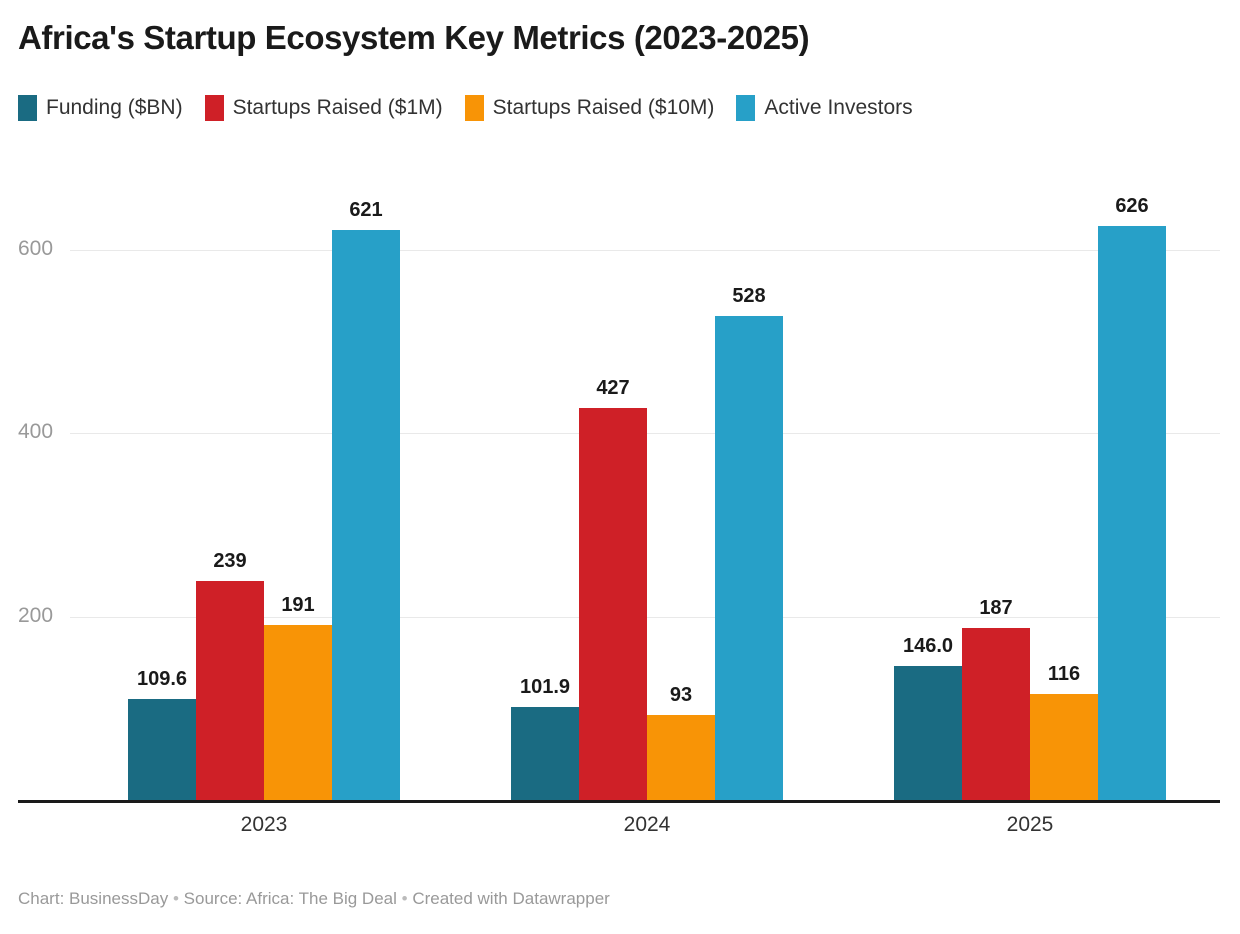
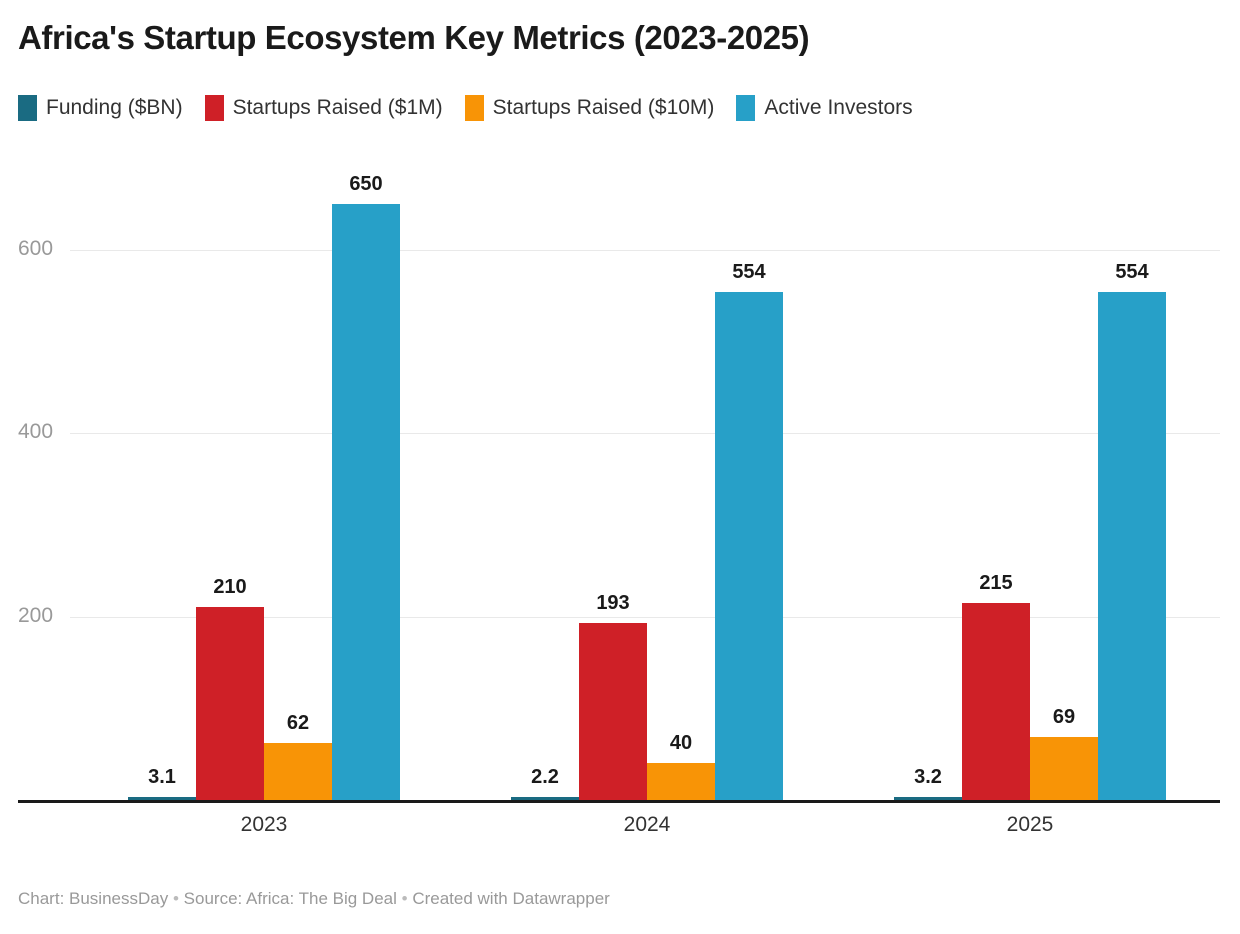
Funding ($BN)/2023: 109.6 -> 3.1
Startups Raised ($1M)/2023: 239 -> 210
Startups Raised ($10M)/2023: 191 -> 62
Active Investors/2023: 621 -> 650
Funding ($BN)/2024: 101.9 -> 2.2
Startups Raised ($1M)/2024: 427 -> 193
Startups Raised ($10M)/2024: 93 -> 40
Active Investors/2024: 528 -> 554
Funding ($BN)/2025: 146.0 -> 3.2
Startups Raised ($1M)/2025: 187 -> 215
Startups Raised ($10M)/2025: 116 -> 69
Active Investors/2025: 626 -> 554
